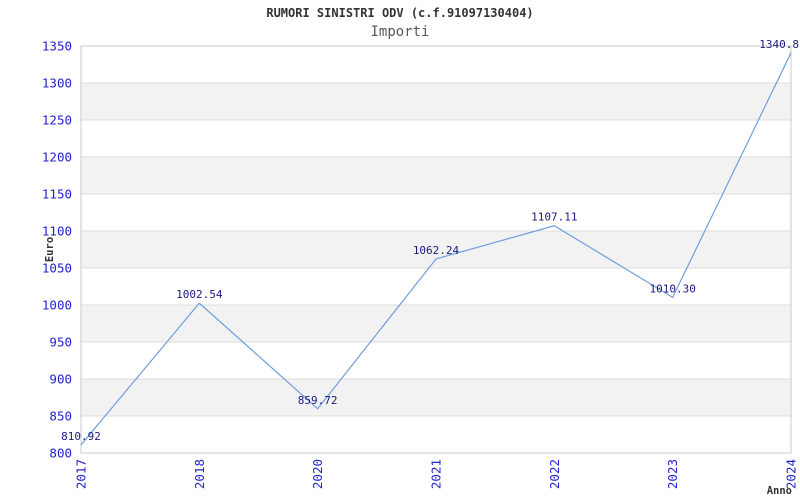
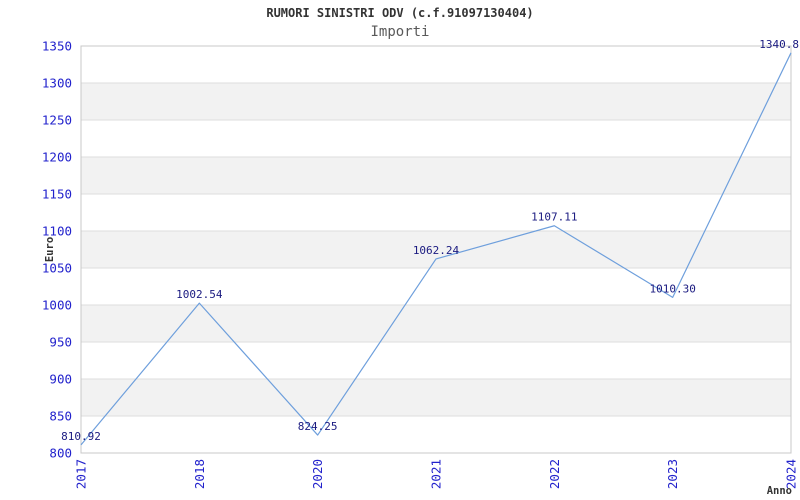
2020: 859.72 -> 824.25
